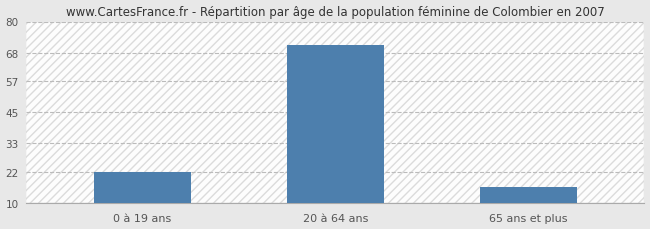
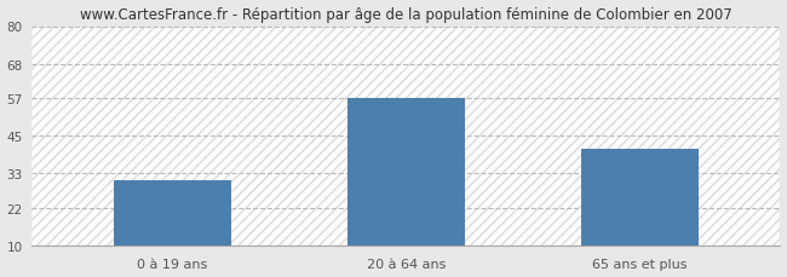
0 à 19 ans: 22 -> 31
20 à 64 ans: 71 -> 57
65 ans et plus: 16 -> 41
